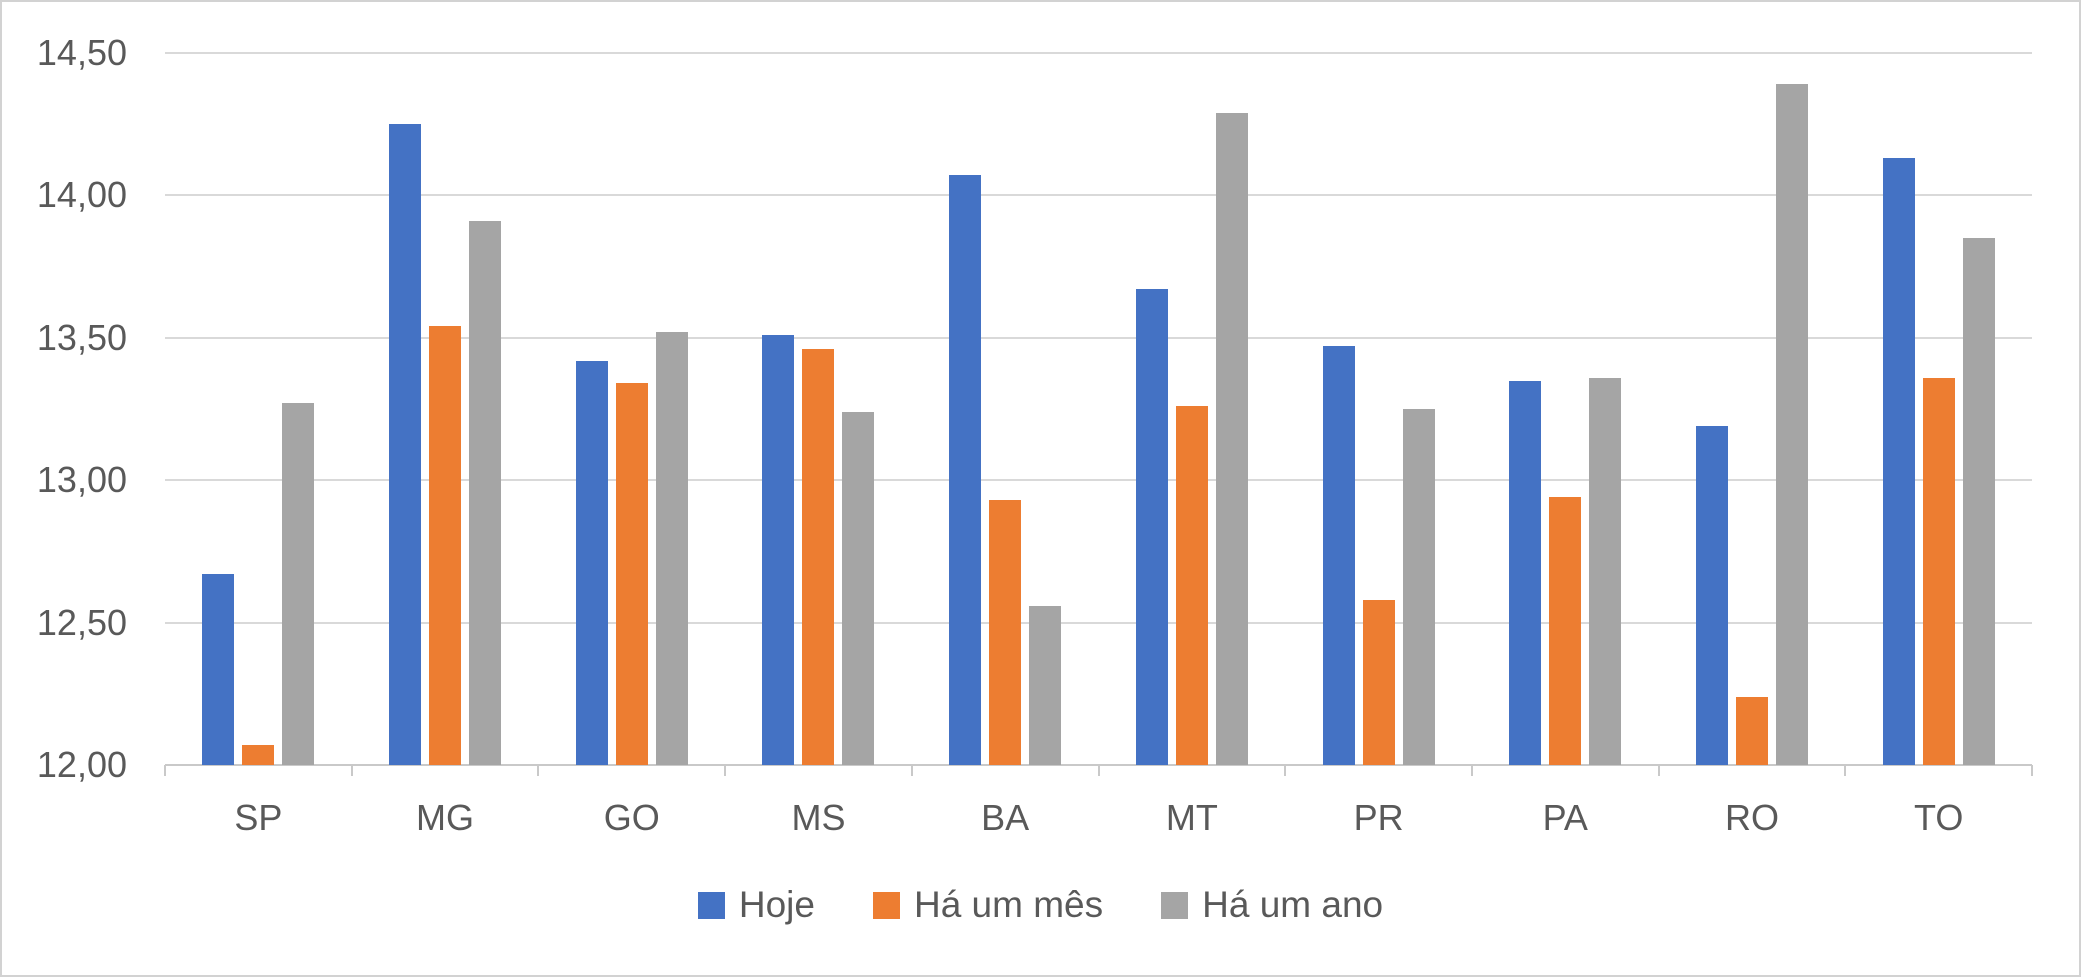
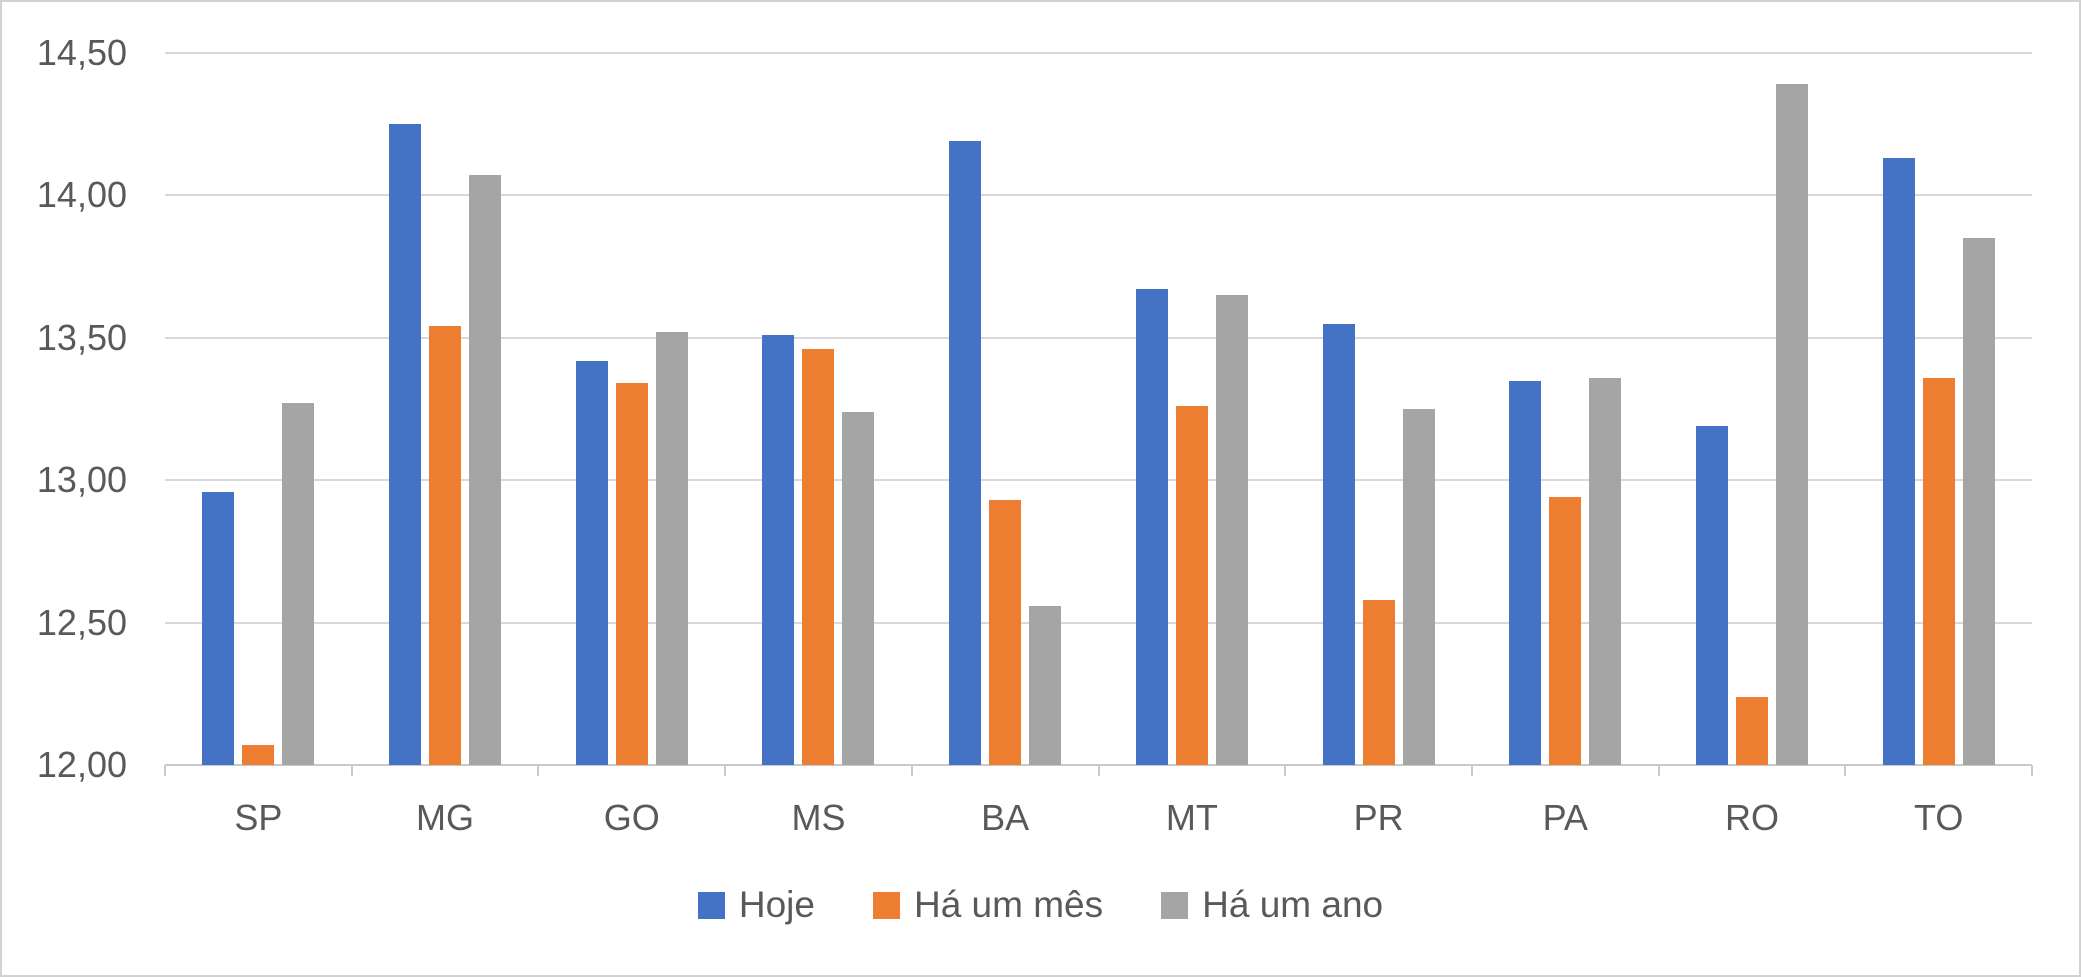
Hoje/SP: 12,67 -> 12,96
Há um ano/MG: 13,91 -> 14,07
Hoje/BA: 14,07 -> 14,19
Há um ano/MT: 14,29 -> 13,65
Hoje/PR: 13,47 -> 13,55
